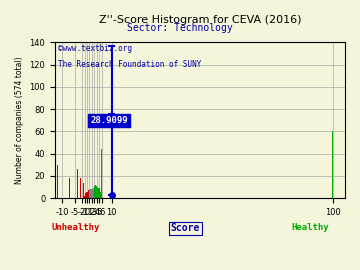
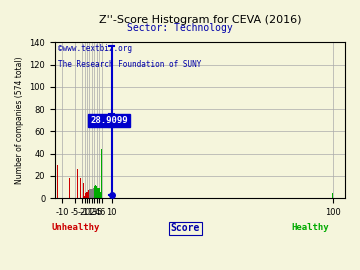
100: 60 -> 5
